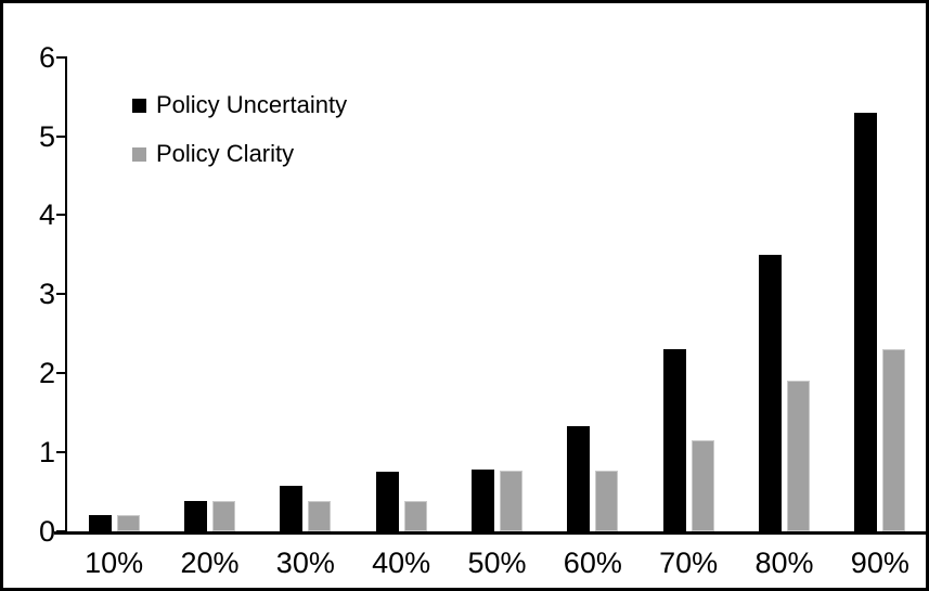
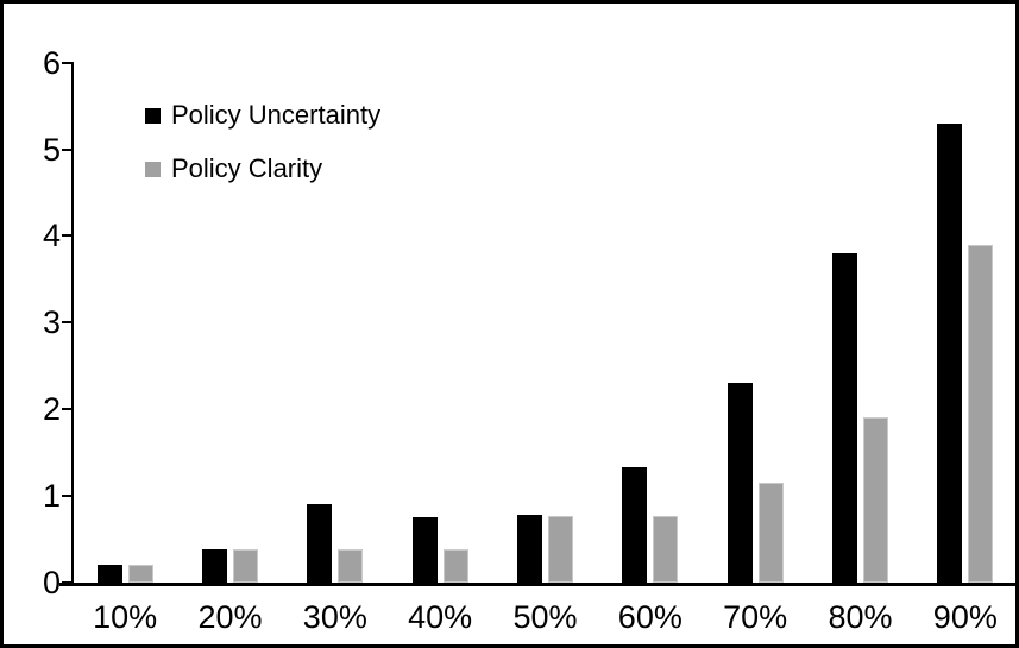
Policy Uncertainty/30%: 0.6 -> 0.9
Policy Uncertainty/80%: 3.5 -> 3.8
Policy Clarity/90%: 2.3 -> 3.9
